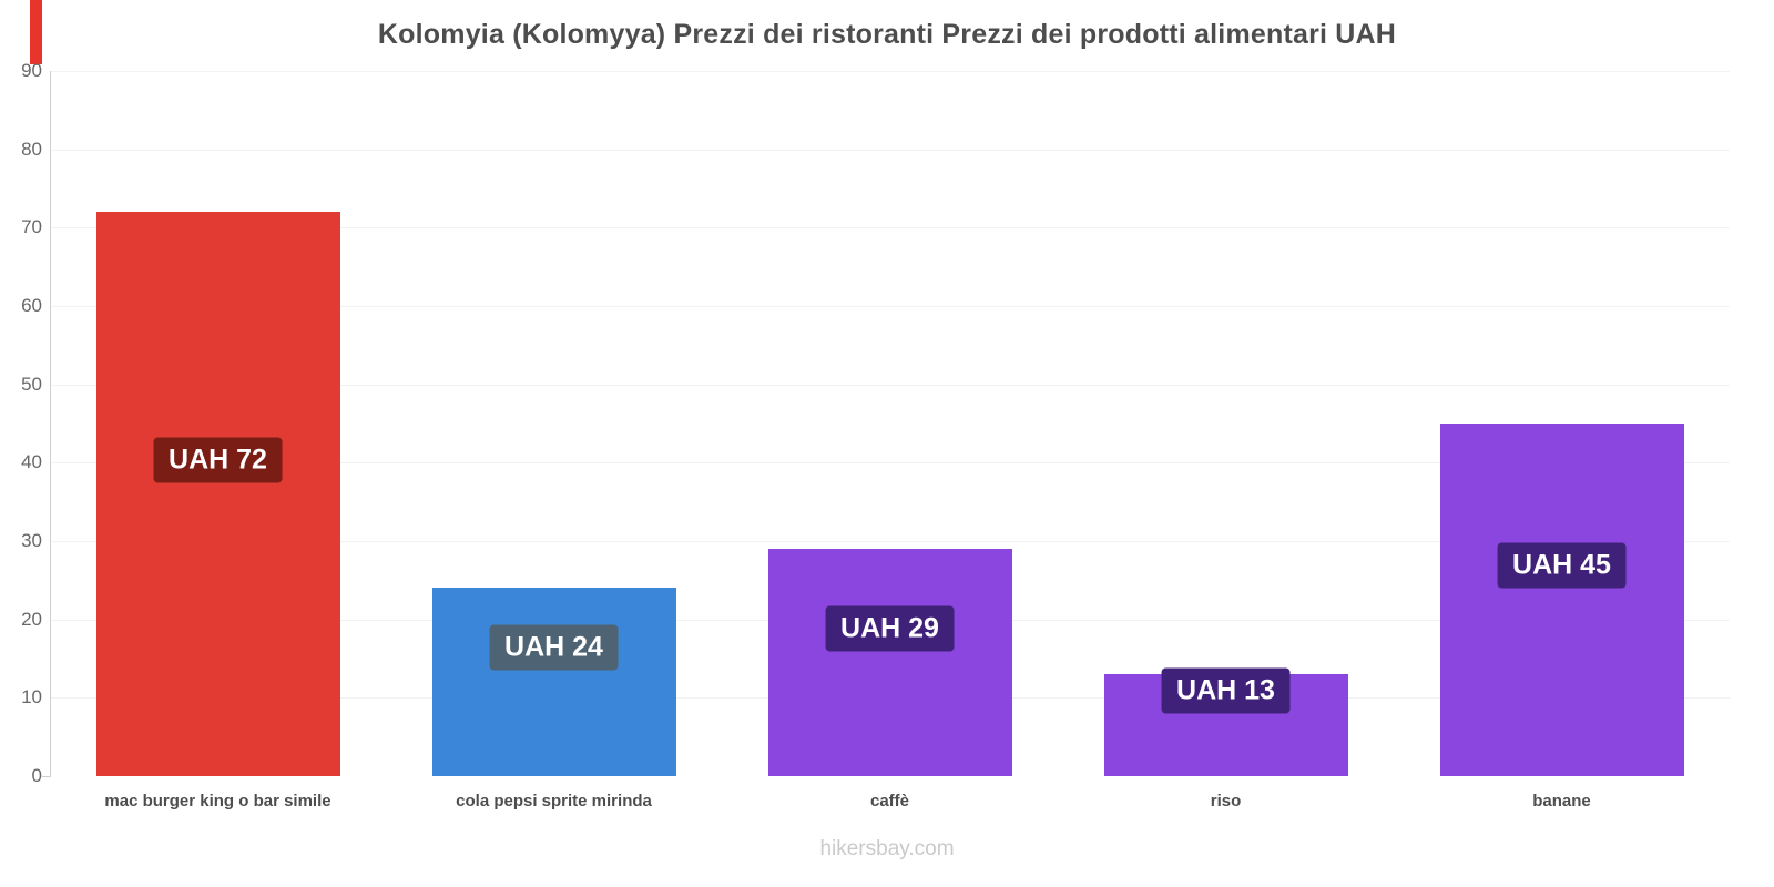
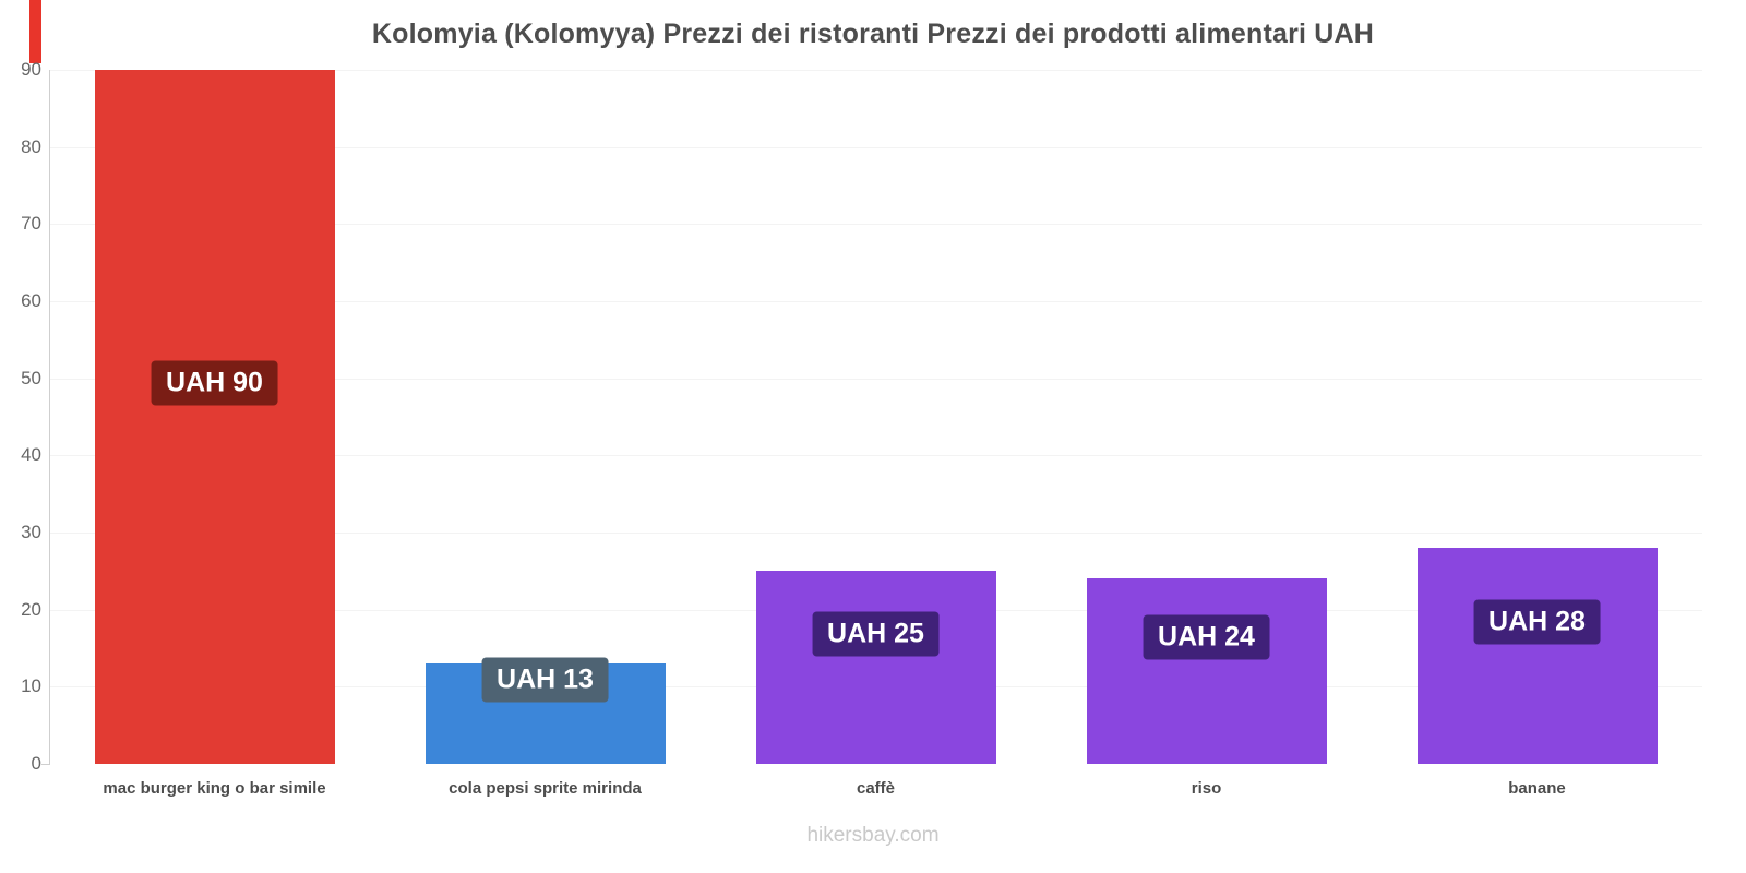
mac burger king o bar simile: 72 -> 90
cola pepsi sprite mirinda: 24 -> 13
caffè: 29 -> 25
riso: 13 -> 24
banane: 45 -> 28
